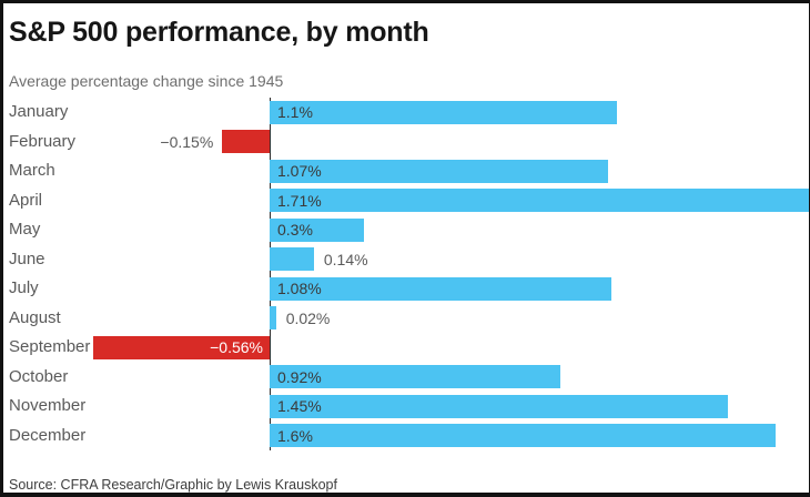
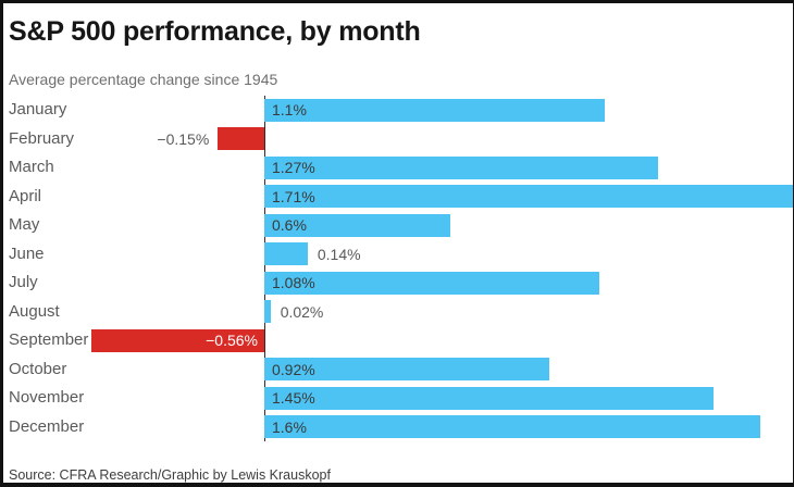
March: 1.07% -> 1.27%
May: 0.3% -> 0.6%
